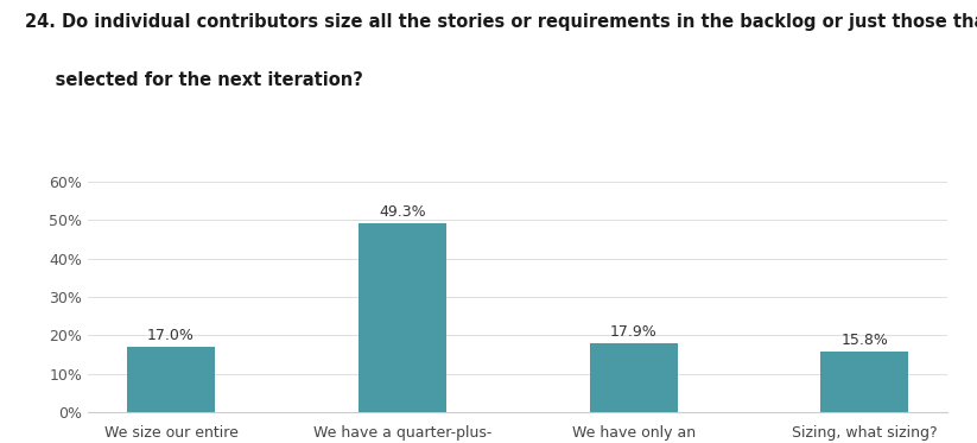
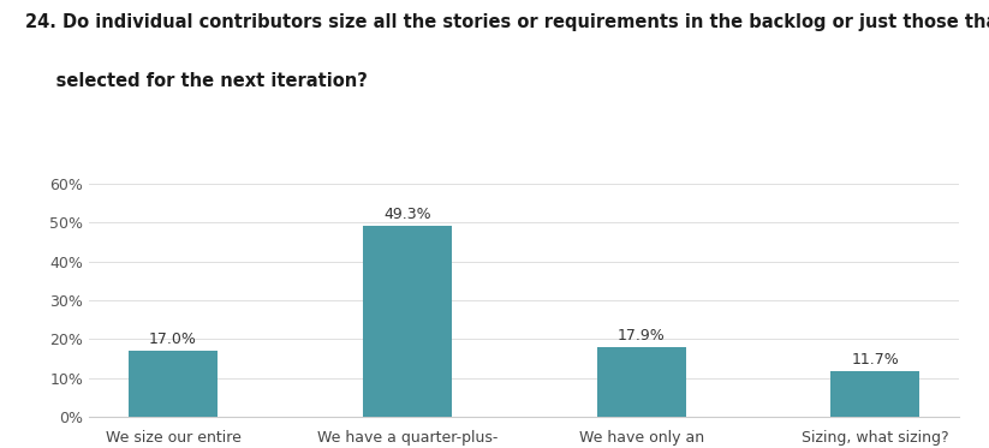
Sizing, what sizing?: 15.8% -> 11.7%
